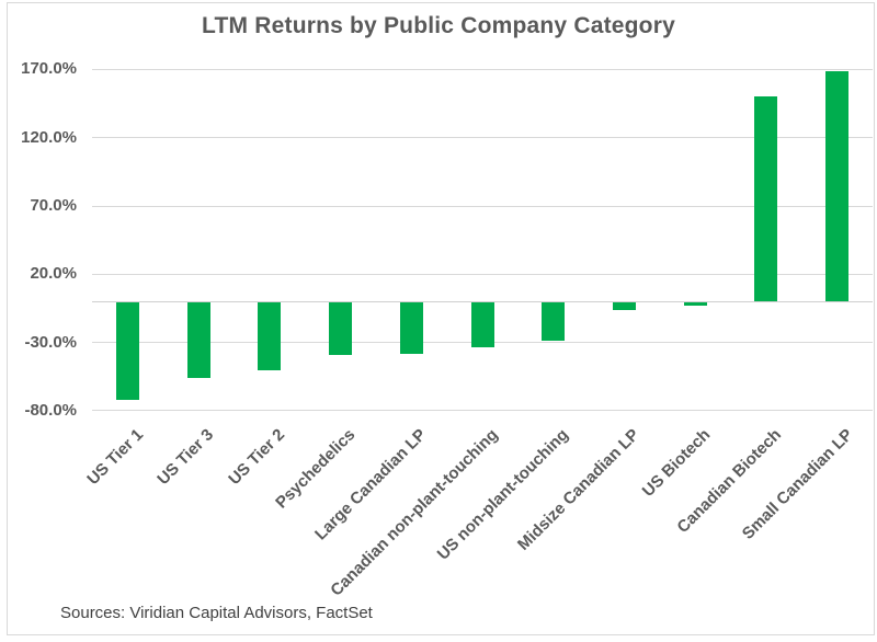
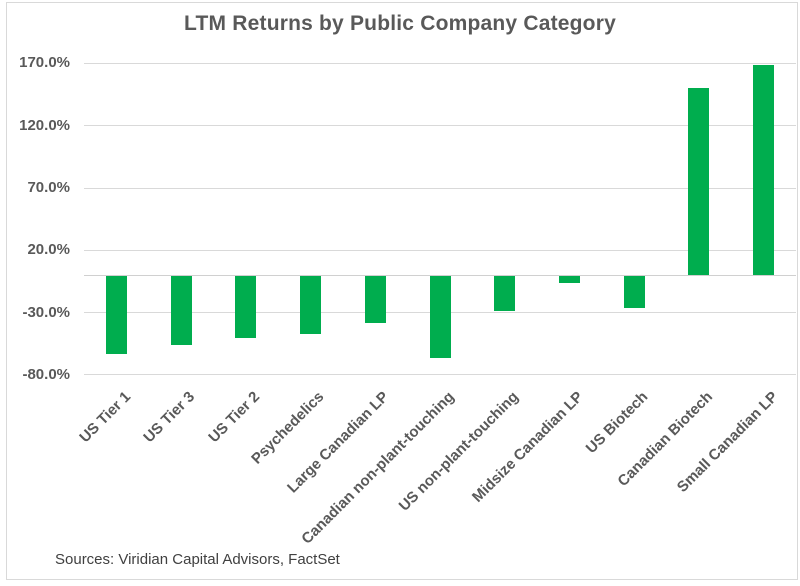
US Tier 1: -72% -> -63%
Psychedelics: -39% -> -47%
Canadian non-plant-touching: -33% -> -66%
US Biotech: -3% -> -26%
